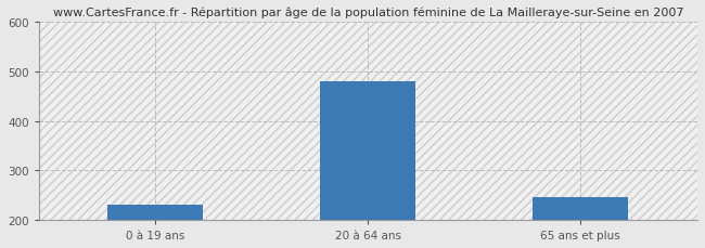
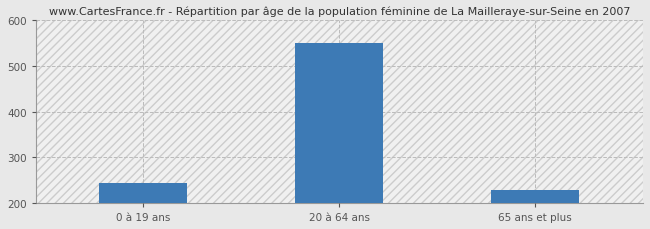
0 à 19 ans: 230 -> 243
20 à 64 ans: 480 -> 549
65 ans et plus: 245 -> 228
